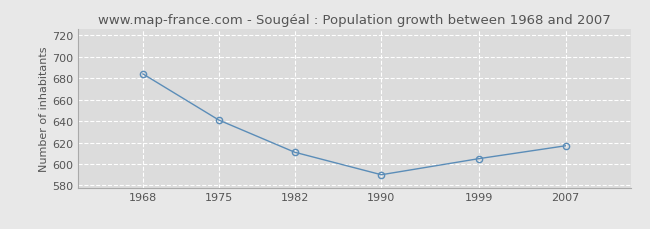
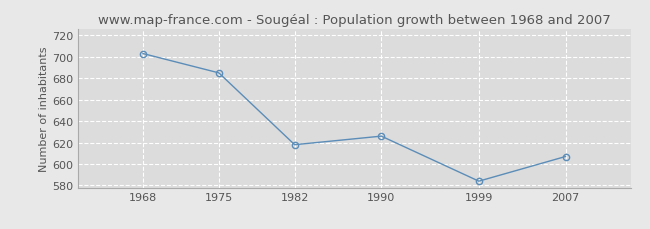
1968: 684 -> 703
1975: 641 -> 685
1982: 611 -> 618
1990: 590 -> 626
1999: 605 -> 584
2007: 617 -> 607
